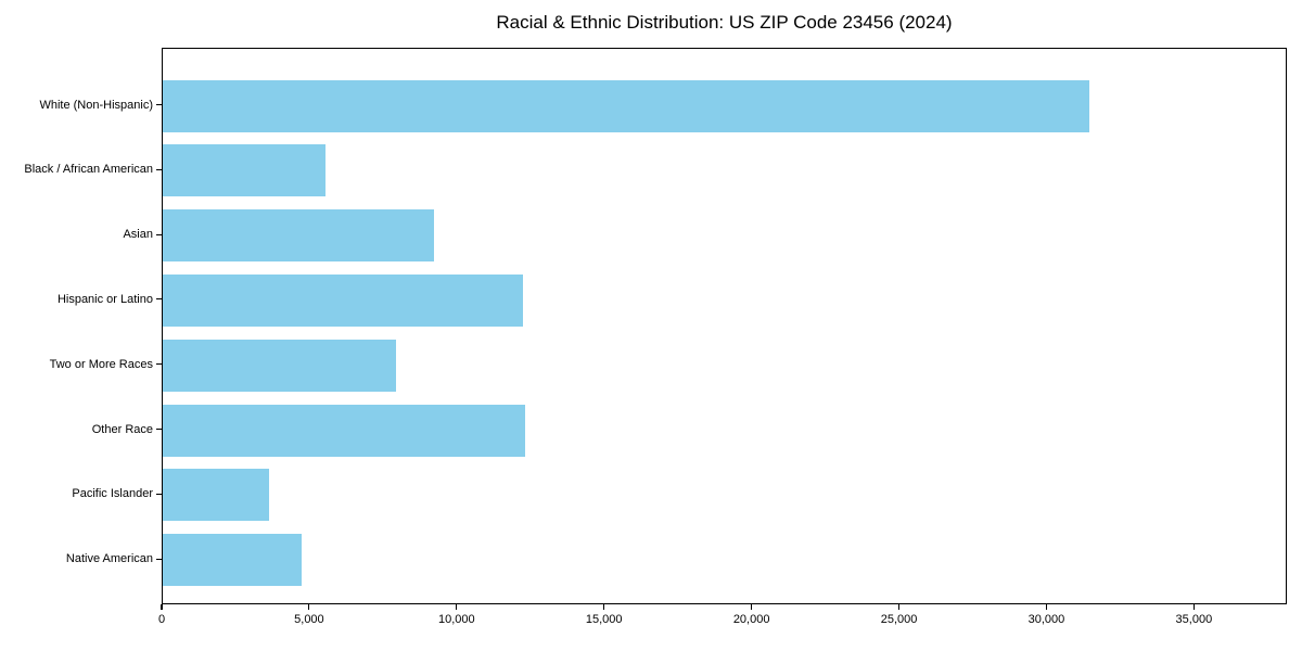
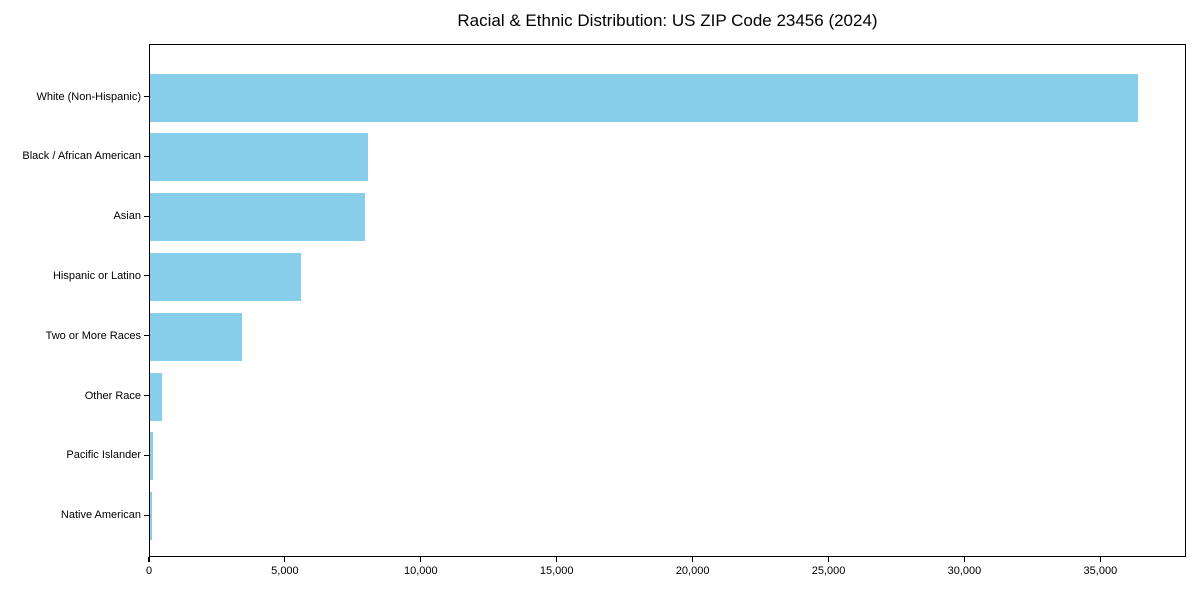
White (Non-Hispanic): 31400 -> 36400
Black / African American: 5500 -> 8000
Asian: 9200 -> 7900
Hispanic or Latino: 12200 -> 5600
Two or More Races: 7900 -> 3400
Other Race: 12300 -> 400
Pacific Islander: 3600 -> 100
Native American: 4700 -> 100
